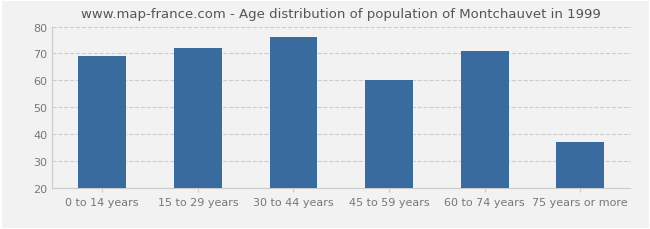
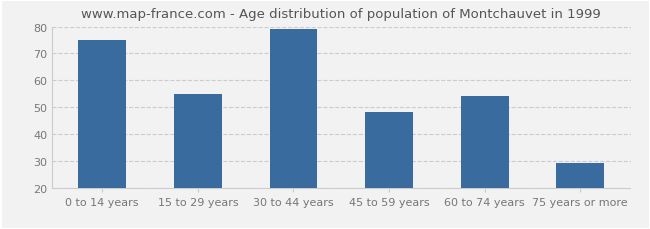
0 to 14 years: 69 -> 75
15 to 29 years: 72 -> 55
30 to 44 years: 76 -> 79
45 to 59 years: 60 -> 48
60 to 74 years: 71 -> 54
75 years or more: 37 -> 29
